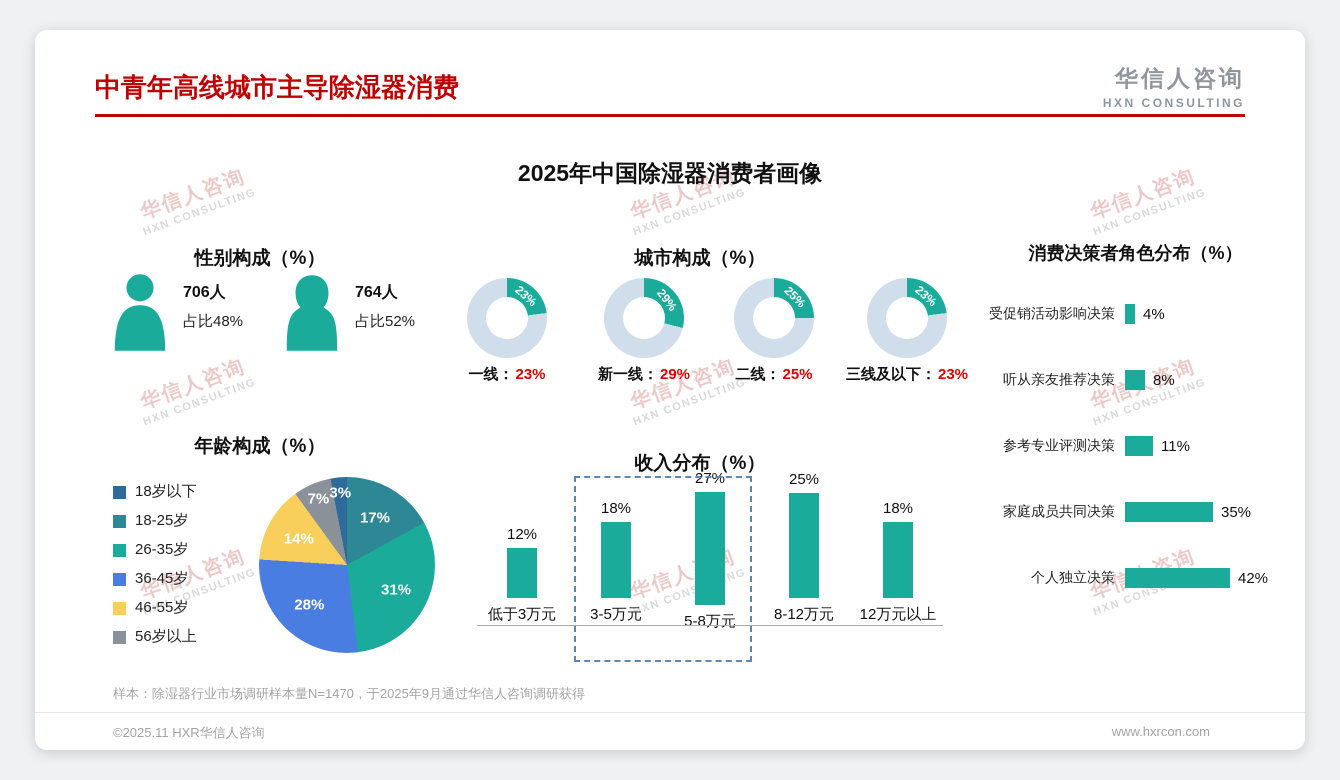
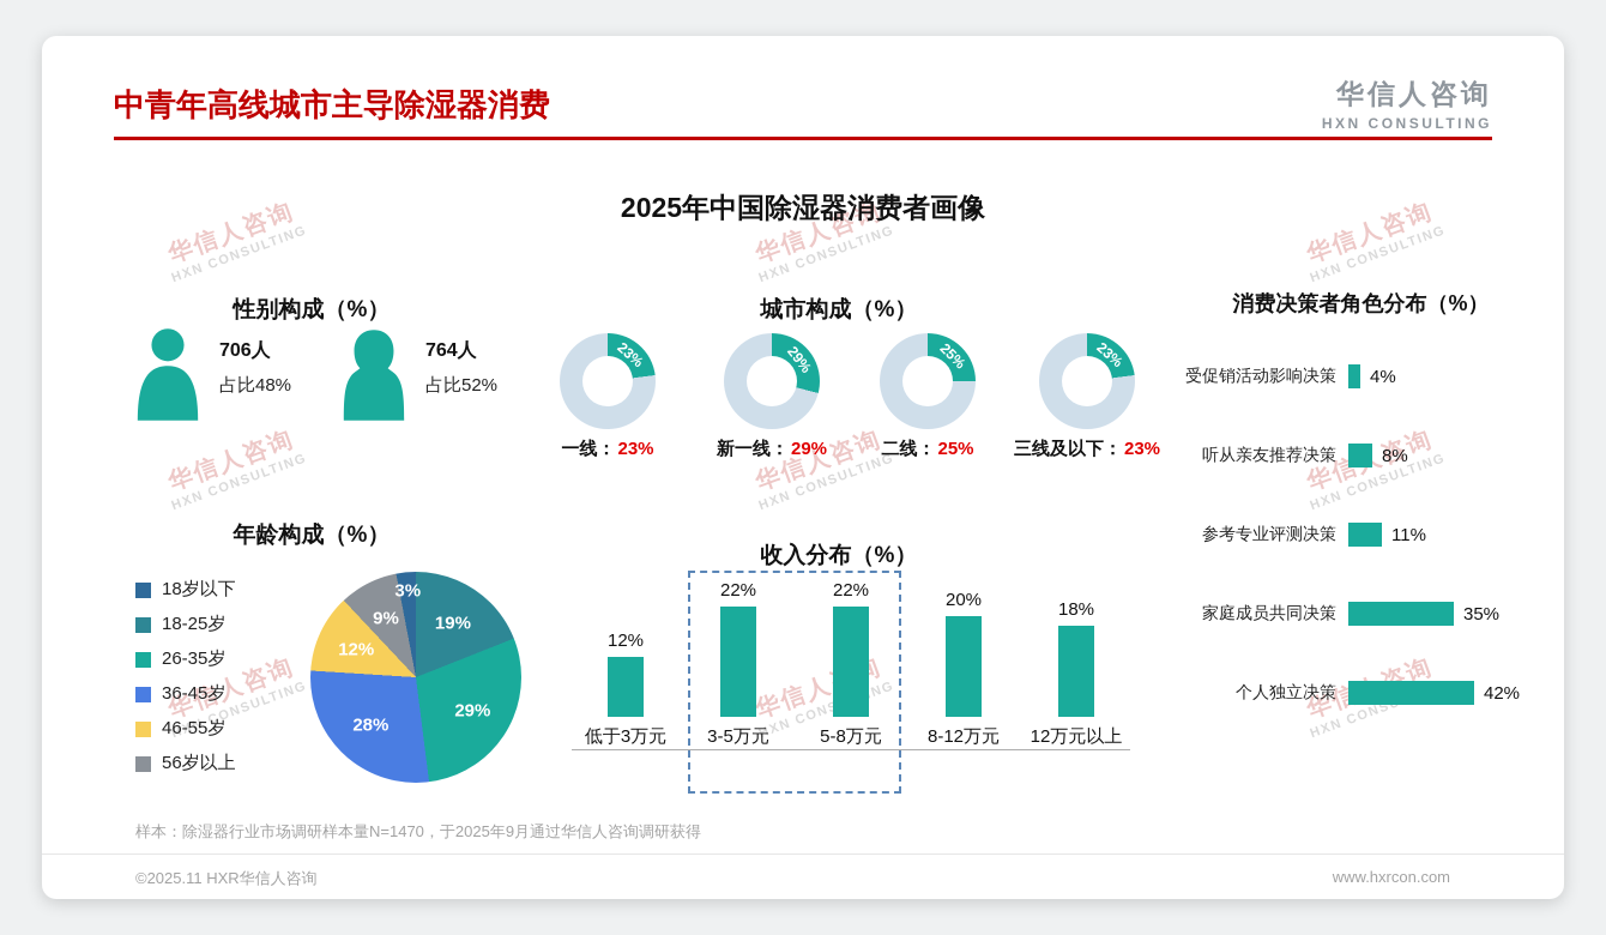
年龄构成（%）/18-25岁: 17% -> 19%
年龄构成（%）/26-35岁: 31% -> 29%
年龄构成（%）/46-55岁: 14% -> 12%
年龄构成（%）/56岁以上: 7% -> 9%
收入分布（%）/3-5万元: 18% -> 22%
收入分布（%）/5-8万元: 27% -> 22%
收入分布（%）/8-12万元: 25% -> 20%
